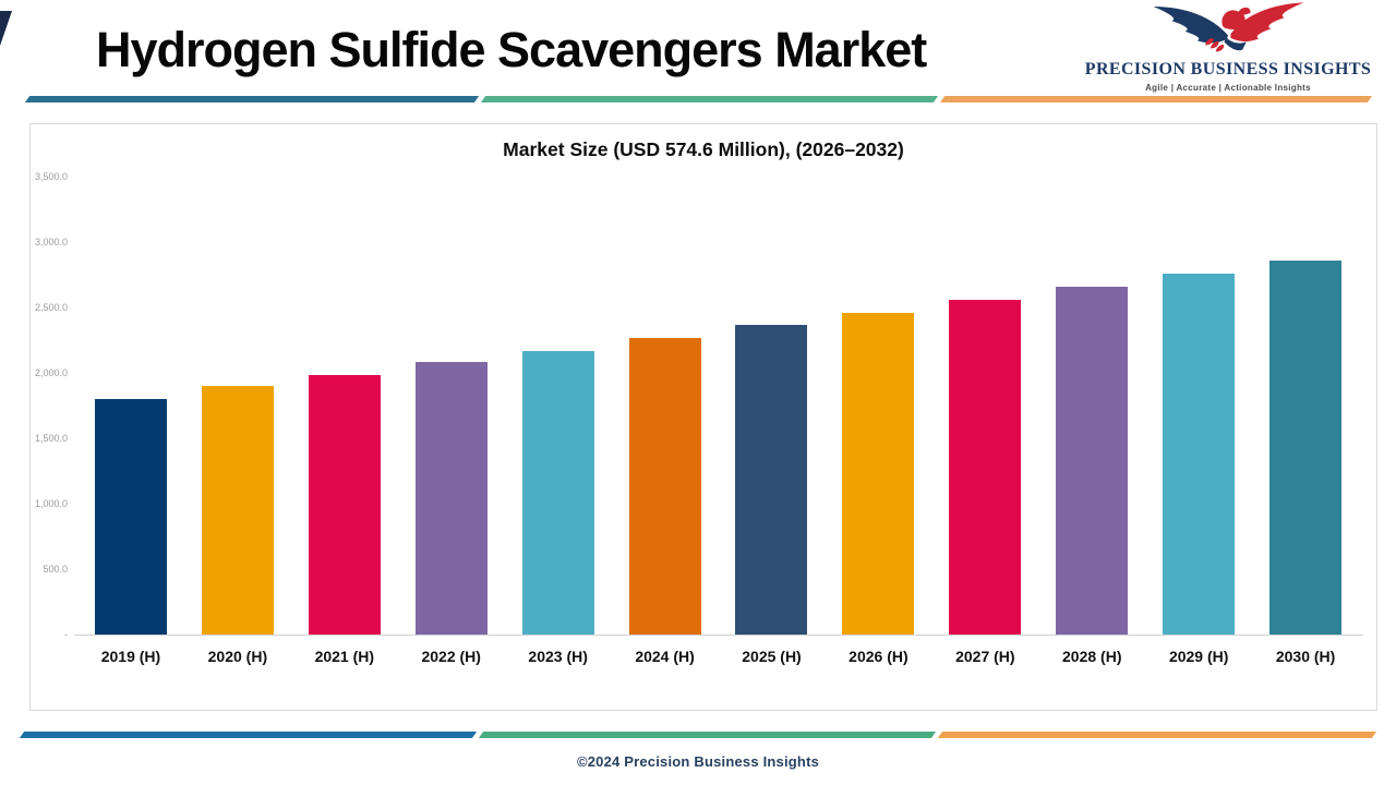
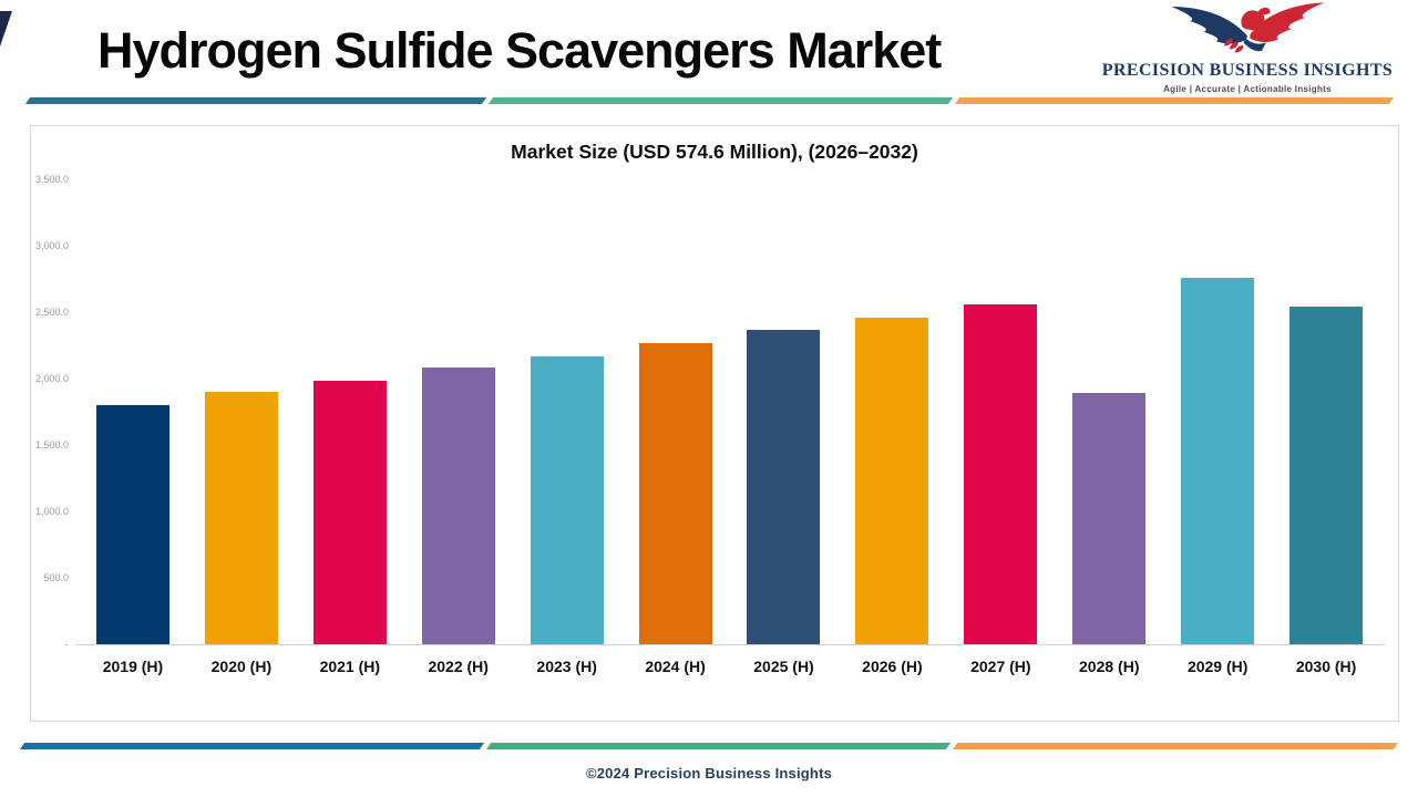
2028 (H): 2660 -> 1890
2030 (H): 2860 -> 2540
